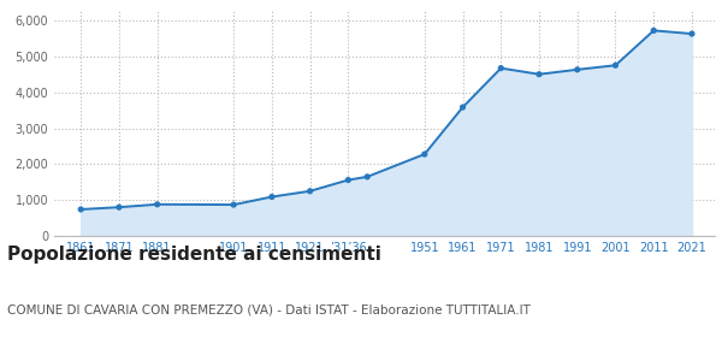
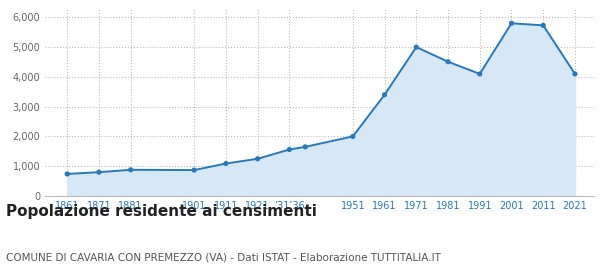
1951: 2,280 -> 2,000
1961: 3,590 -> 3,400
1971: 4,680 -> 5,000
1991: 4,640 -> 4,100
2001: 4,760 -> 5,800
2021: 5,640 -> 4,100
